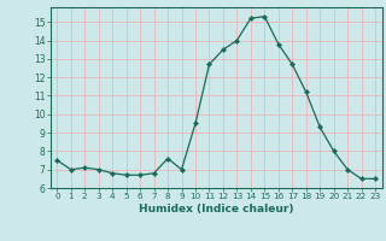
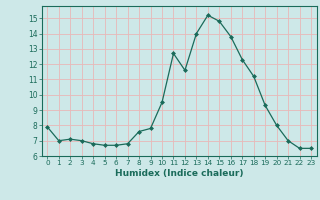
0: 7.5 -> 7.9
9: 7.0 -> 7.8
12: 13.5 -> 11.6
15: 15.3 -> 14.8
17: 12.7 -> 12.3
